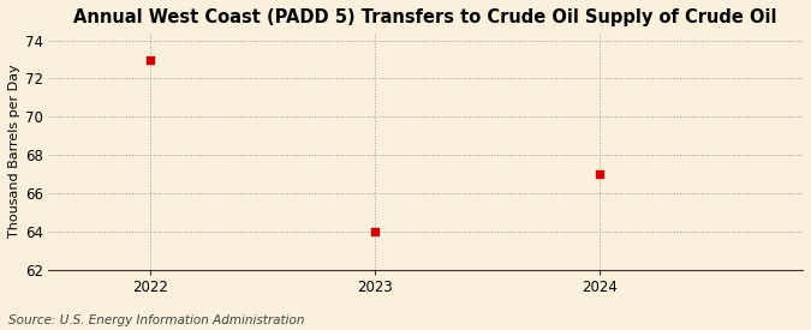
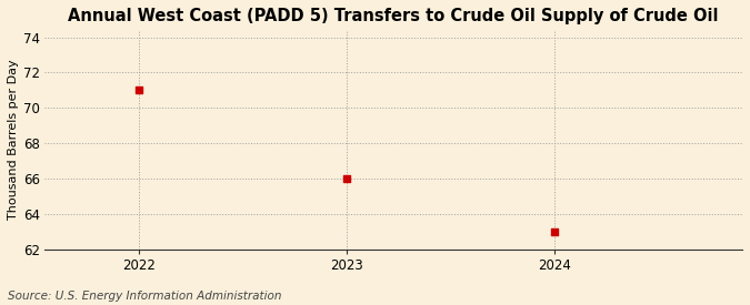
2022: 73 -> 71
2023: 64 -> 66
2024: 67 -> 63
